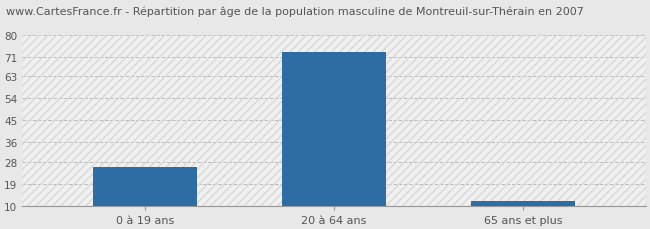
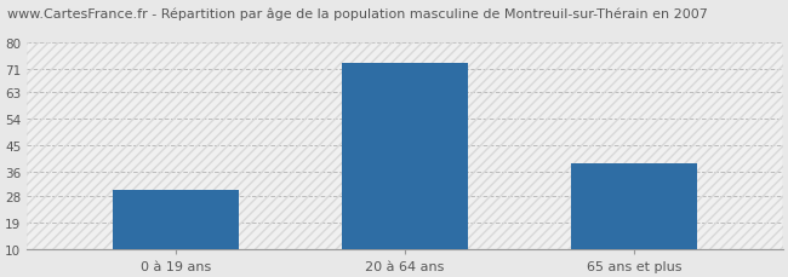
0 à 19 ans: 26 -> 30
65 ans et plus: 12 -> 39
